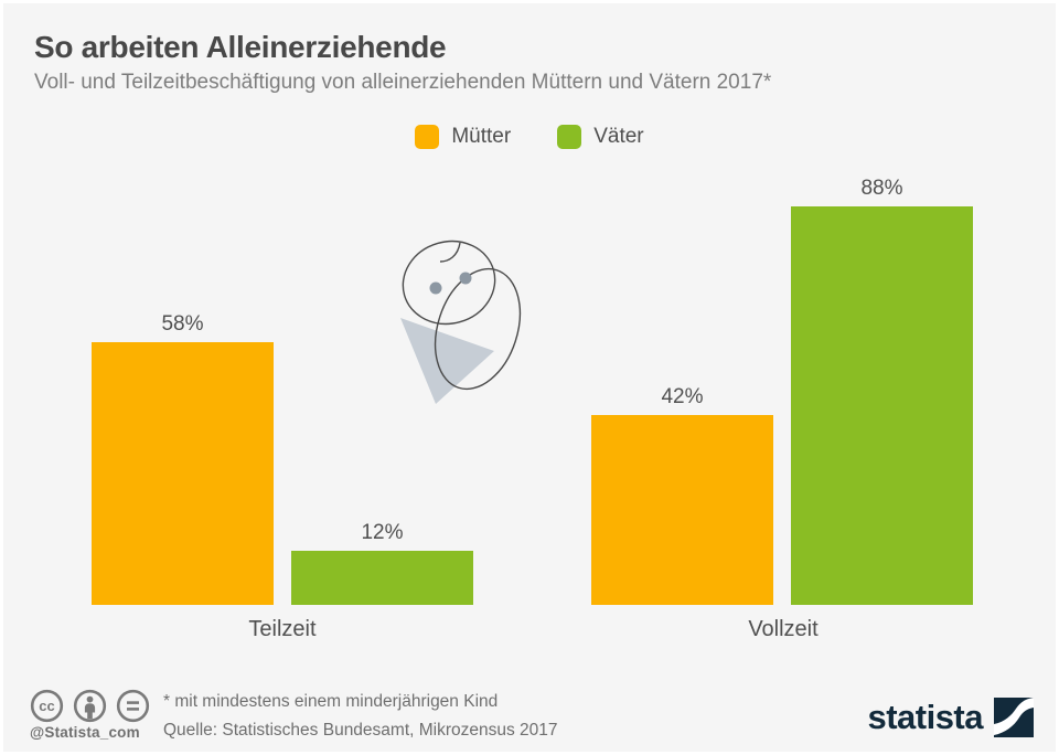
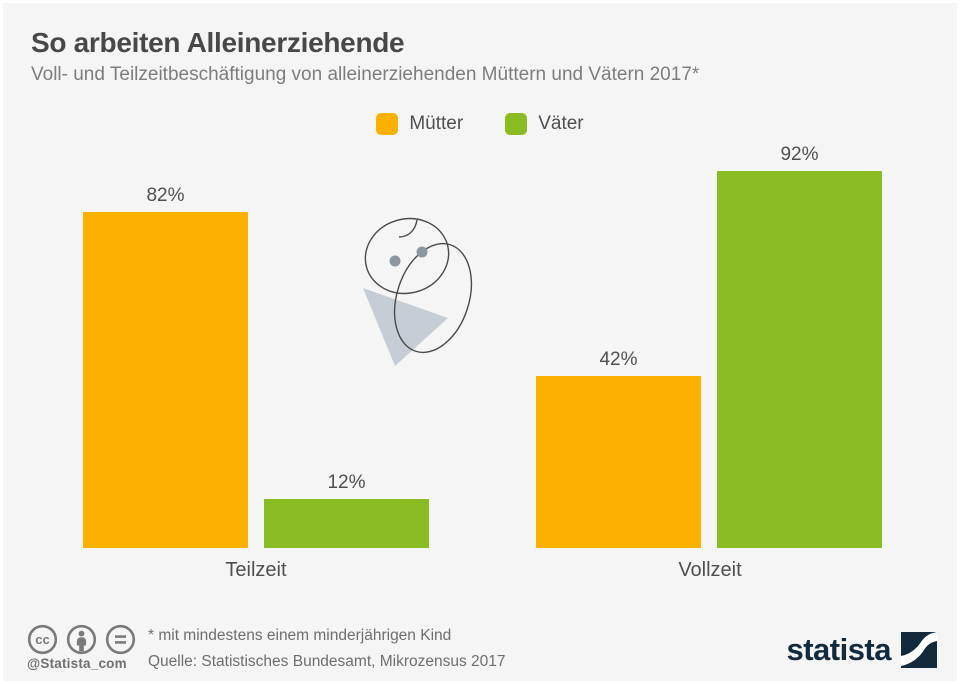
Mütter/Teilzeit: 58% -> 82%
Väter/Vollzeit: 88% -> 92%
